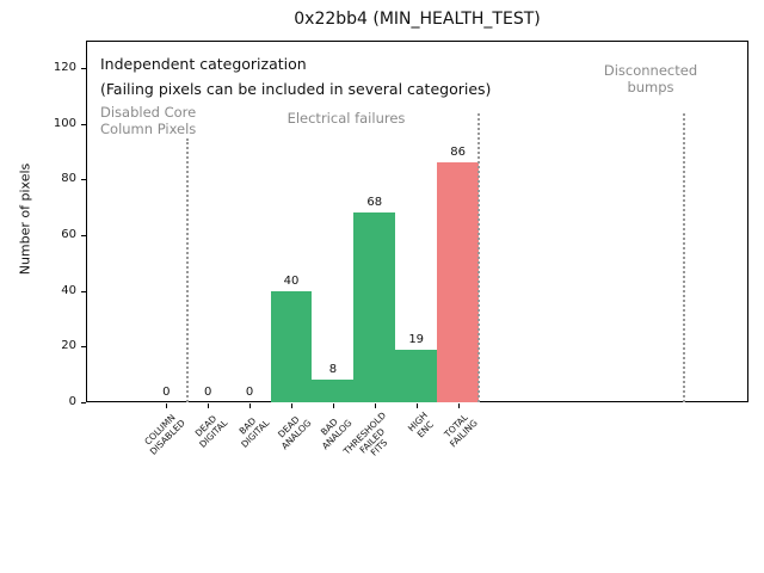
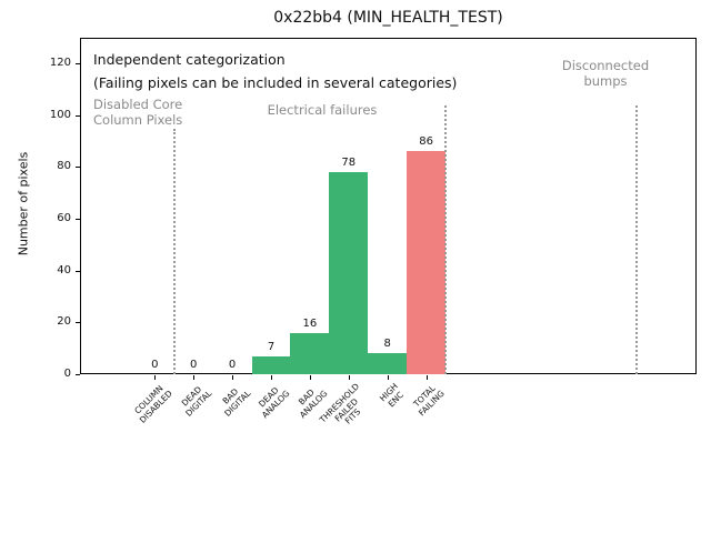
DEAD ANALOG: 40 -> 7
BAD ANALOG: 8 -> 16
THRESHOLD FAILED FITS: 68 -> 78
HIGH ENC: 19 -> 8
